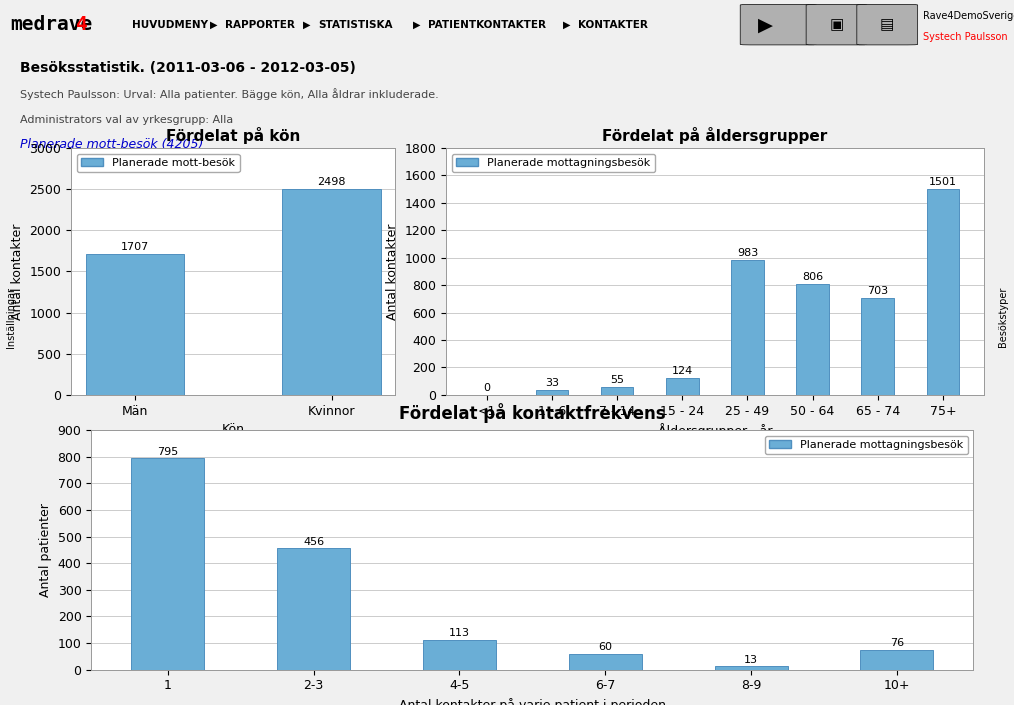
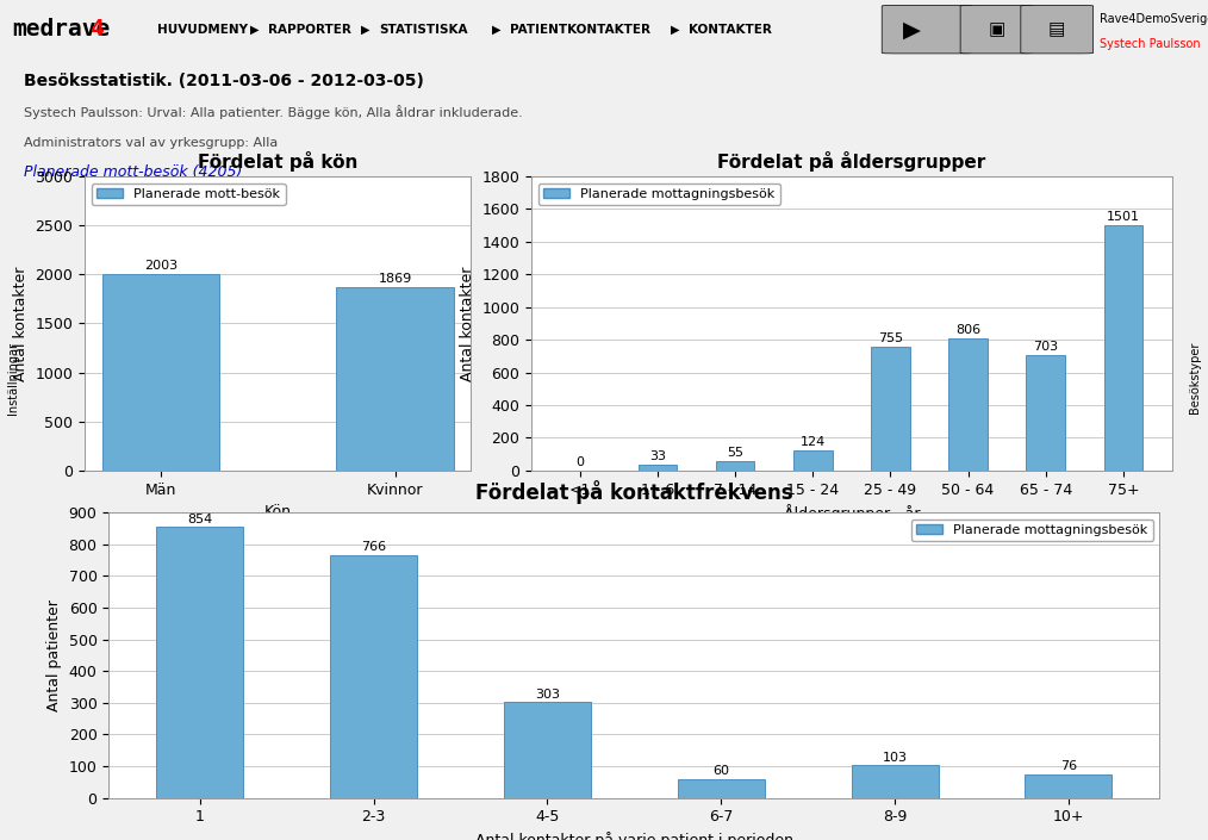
Fördelat på kön/Män: 1707 -> 2003
Fördelat på kön/Kvinnor: 2498 -> 1869
Fördelat på åldersgrupper/25 - 49: 983 -> 755
Fördelat på kontaktfrekvens/1: 795 -> 854
Fördelat på kontaktfrekvens/2-3: 456 -> 766
Fördelat på kontaktfrekvens/4-5: 113 -> 303
Fördelat på kontaktfrekvens/8-9: 13 -> 103
